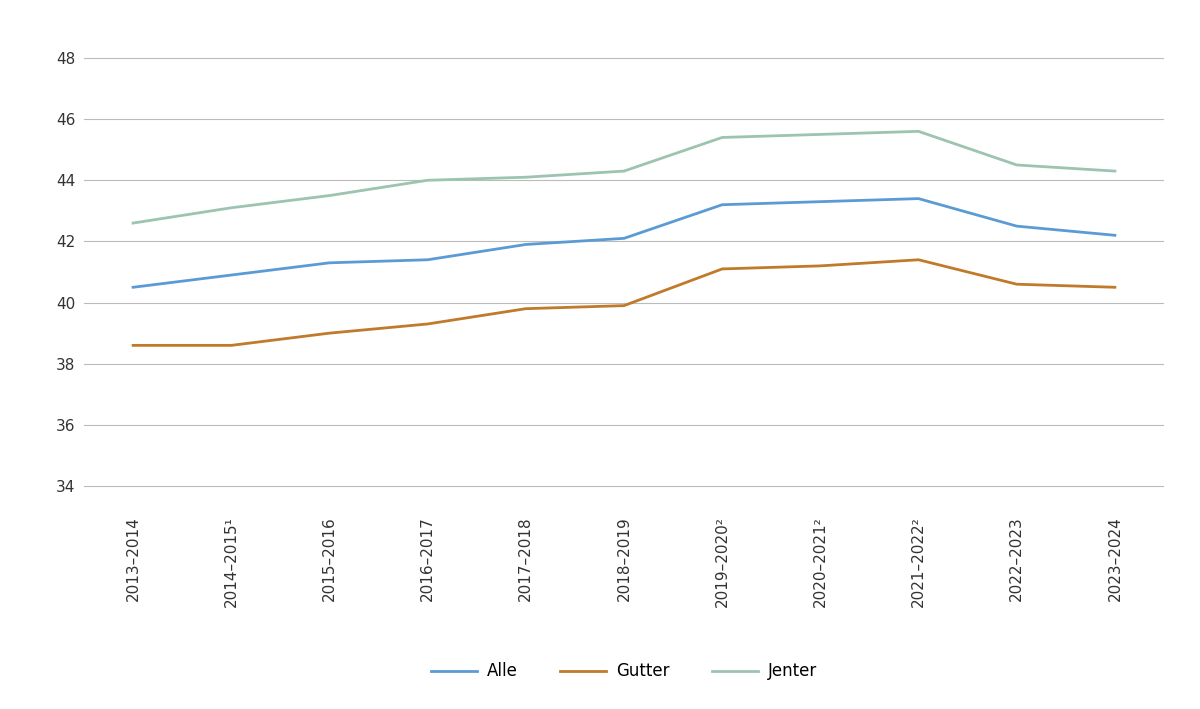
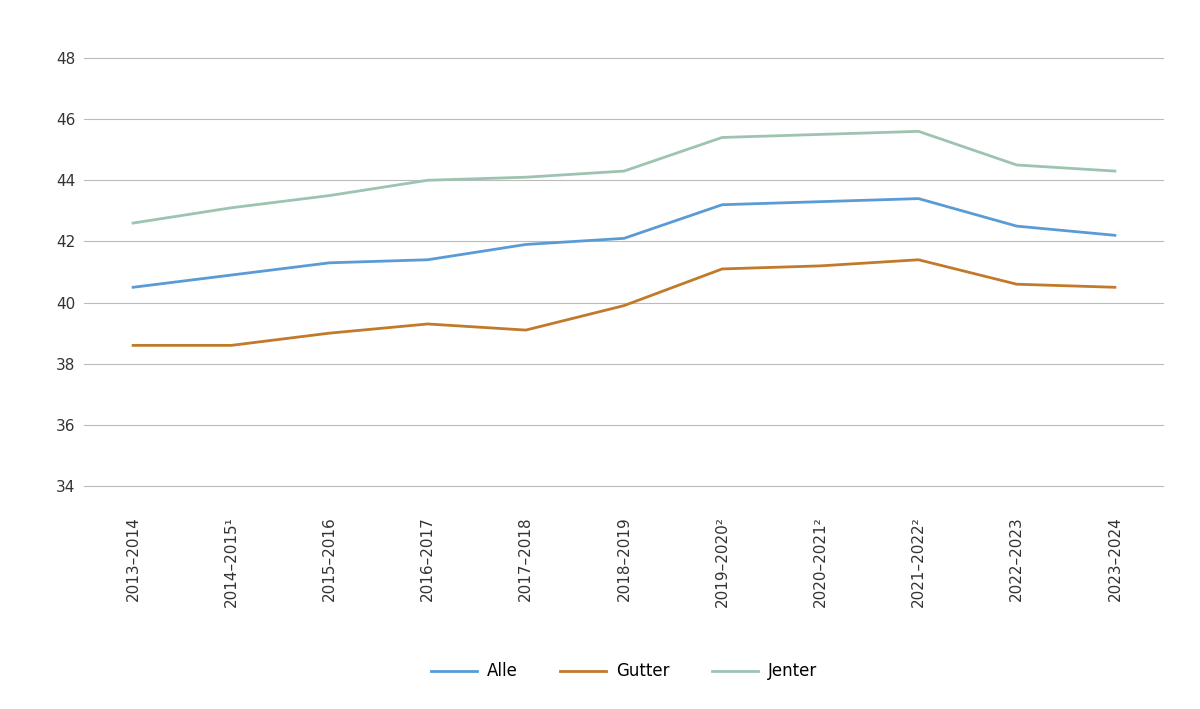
Gutter/2017–2018: 39.8 -> 39.1
